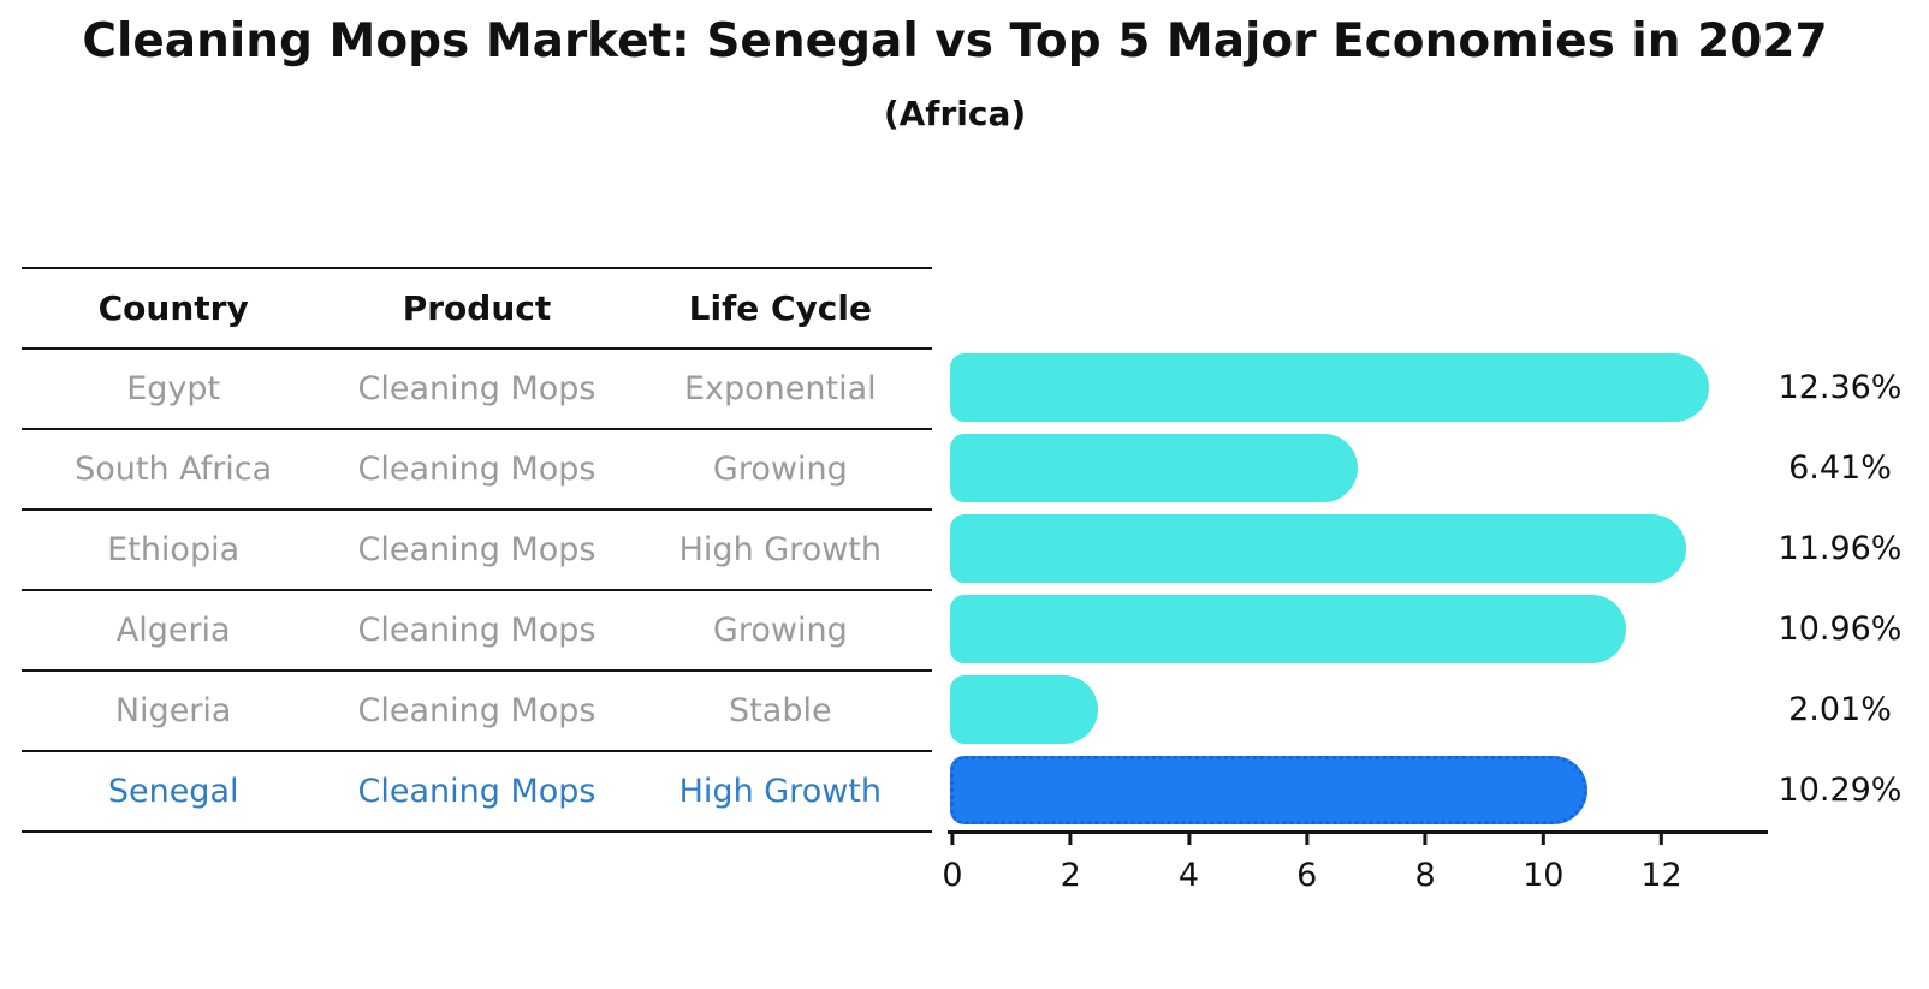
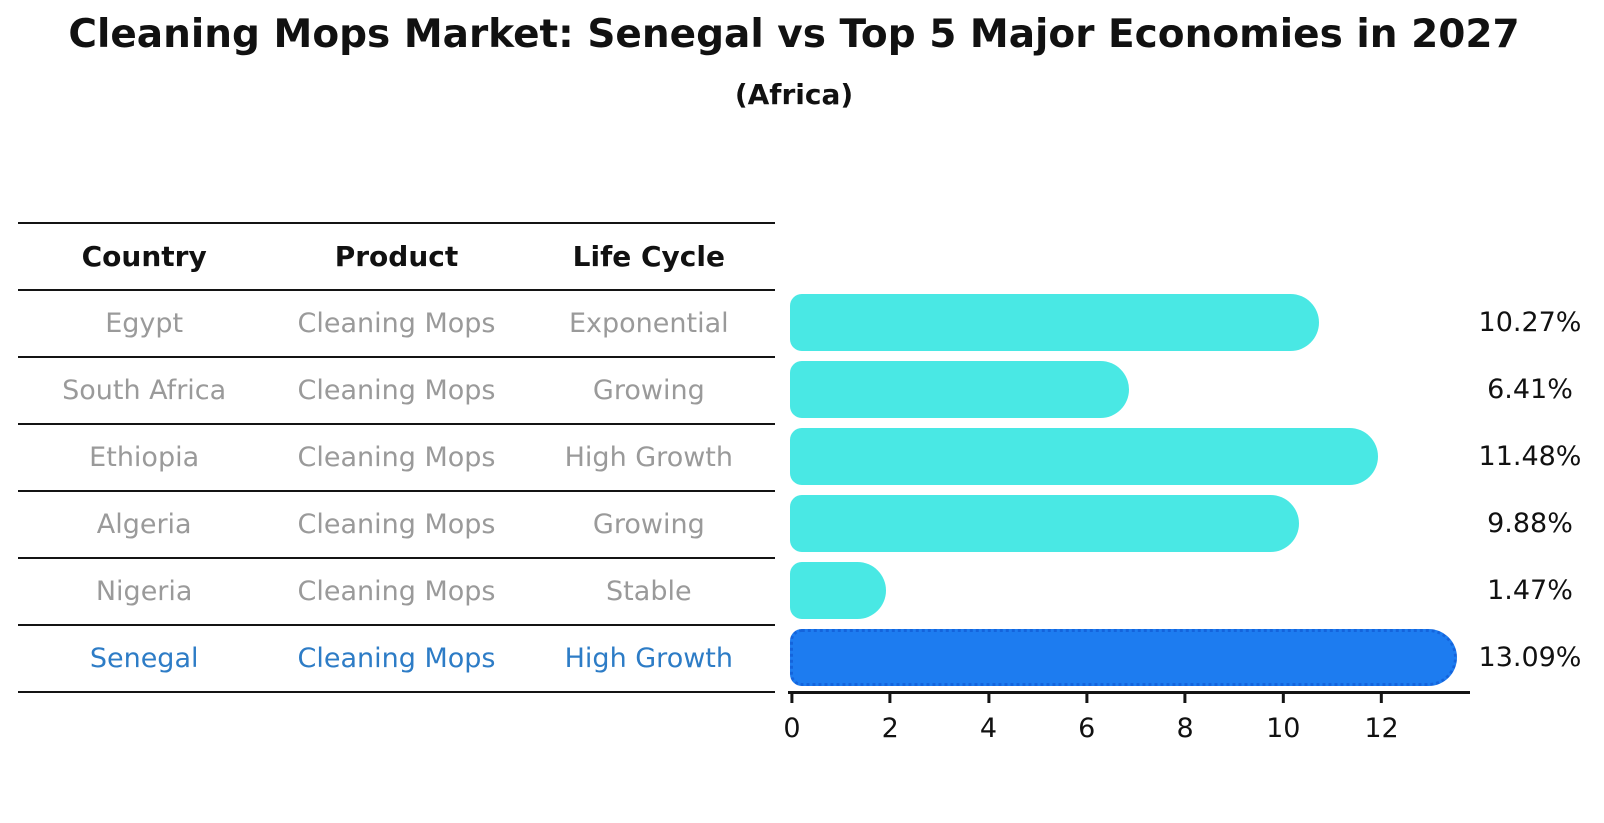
Egypt: 12.36% -> 10.27%
Ethiopia: 11.96% -> 11.48%
Algeria: 10.96% -> 9.88%
Nigeria: 2.01% -> 1.47%
Senegal: 10.29% -> 13.09%
